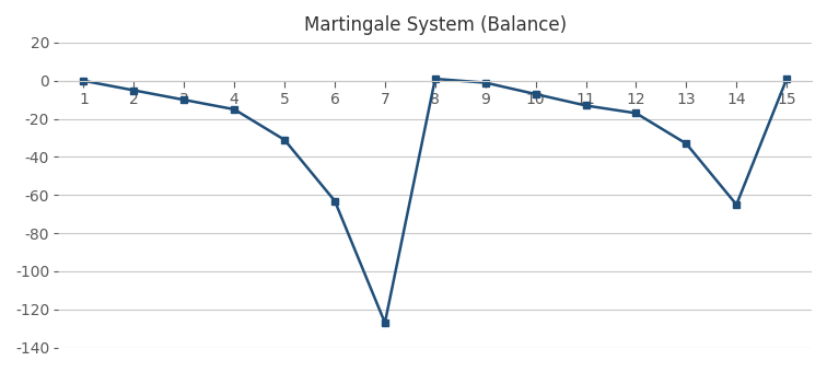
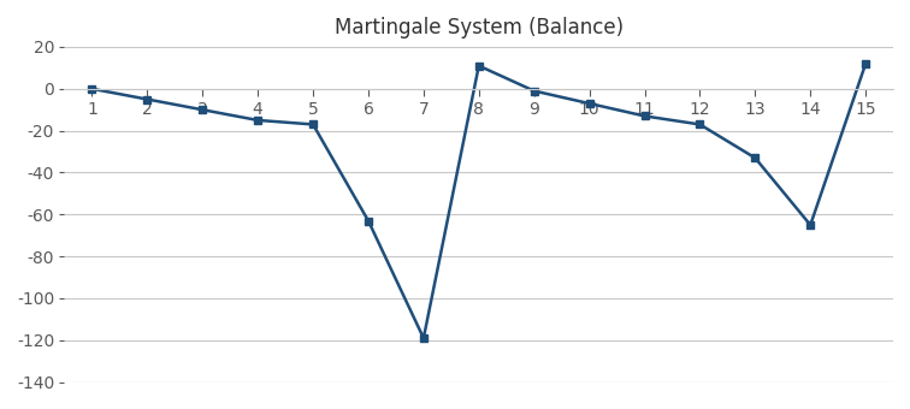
5: -31 -> -17
7: -127 -> -119
8: 1 -> 11
15: 1 -> 12
